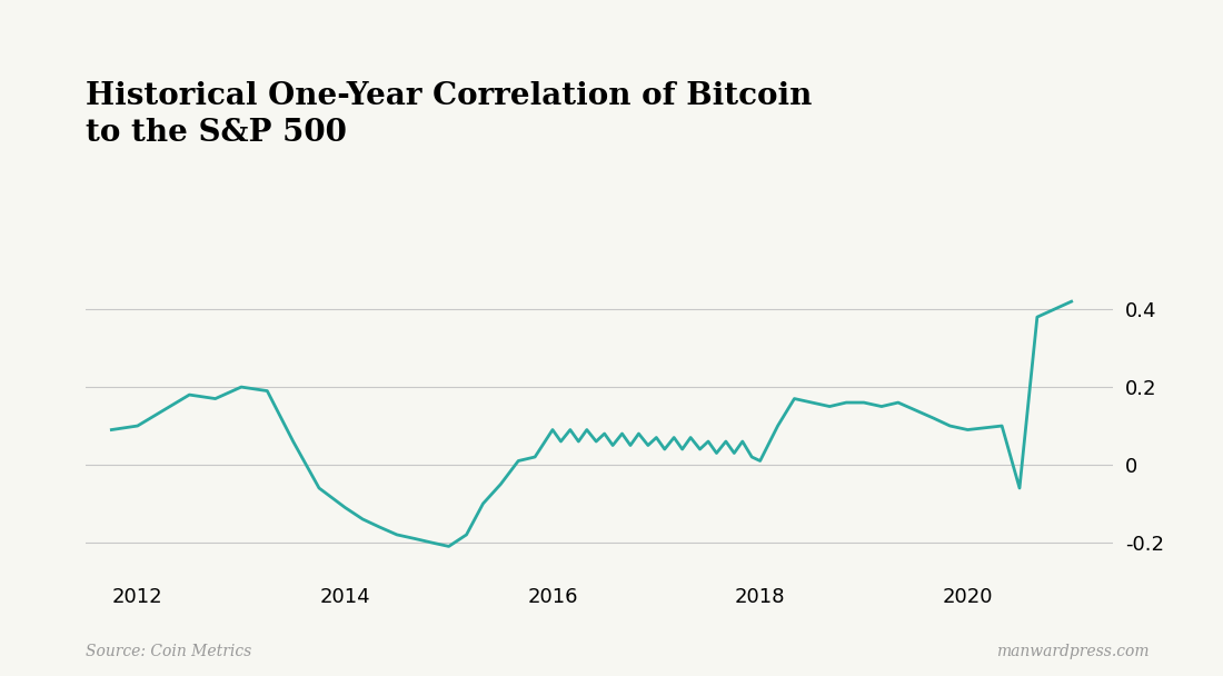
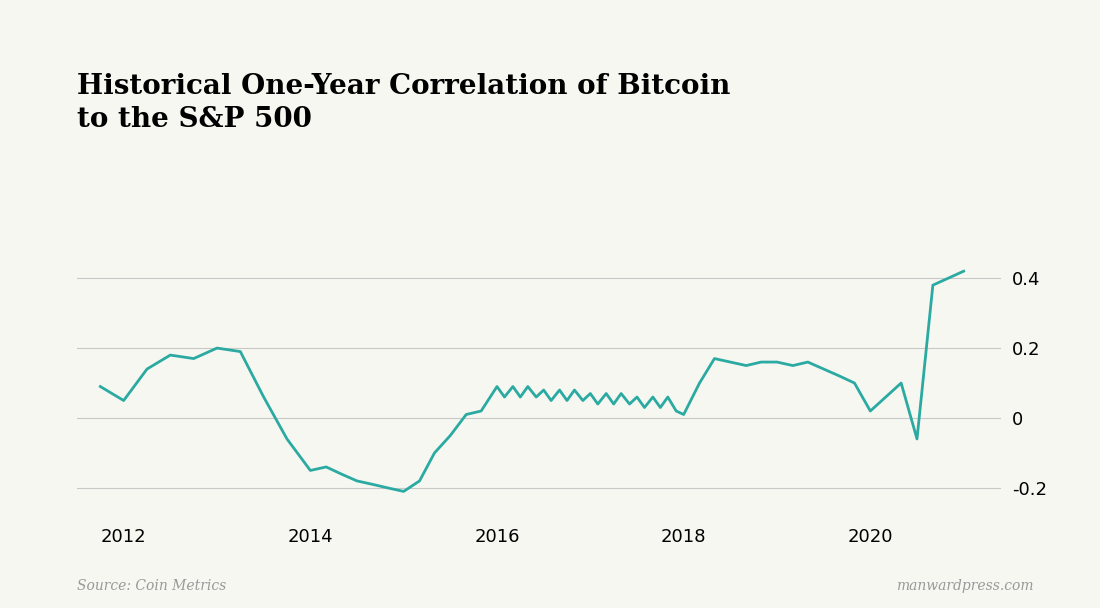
2012: 0.10 -> 0.05
2014: -0.11 -> -0.15
2020: 0.09 -> 0.02
